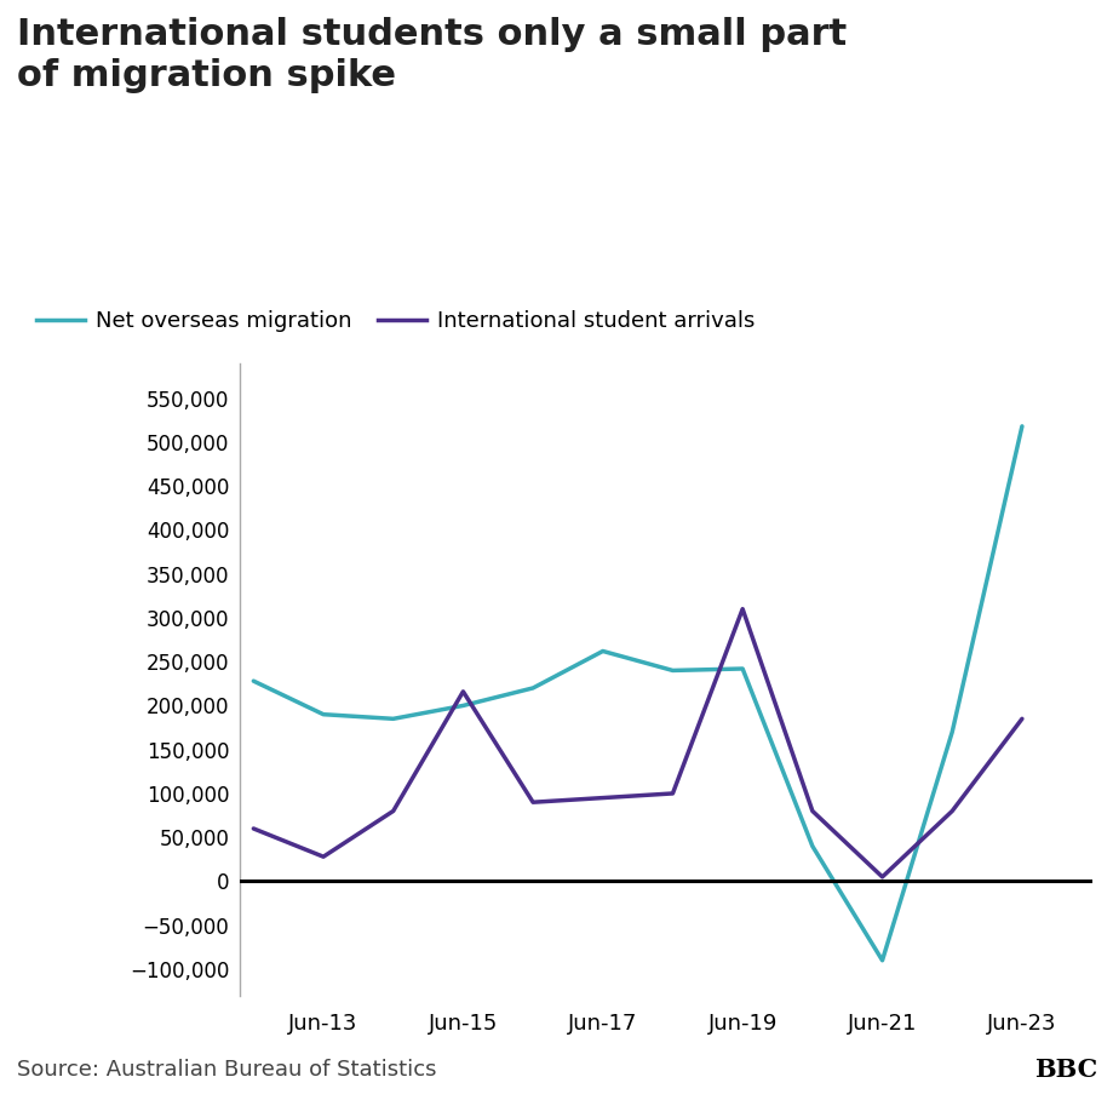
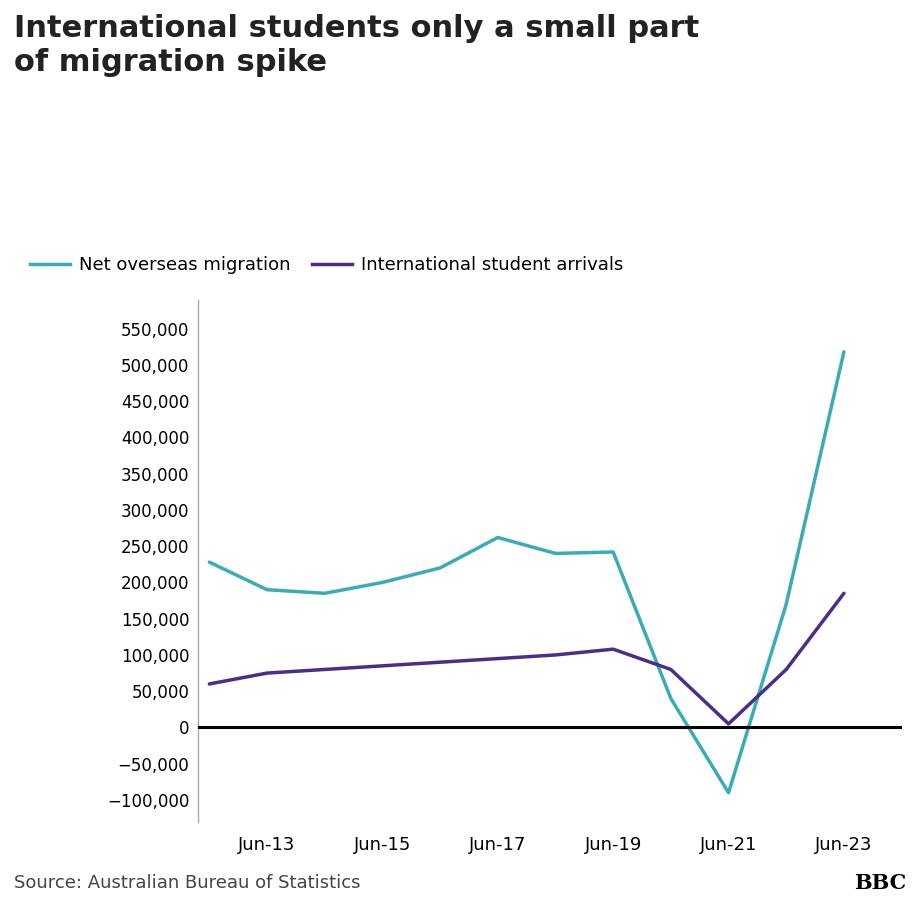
International student arrivals/Jun-13: 28,000 -> 75,000
International student arrivals/Jun-15: 216,000 -> 85,000
International student arrivals/Jun-19: 310,000 -> 108,000
